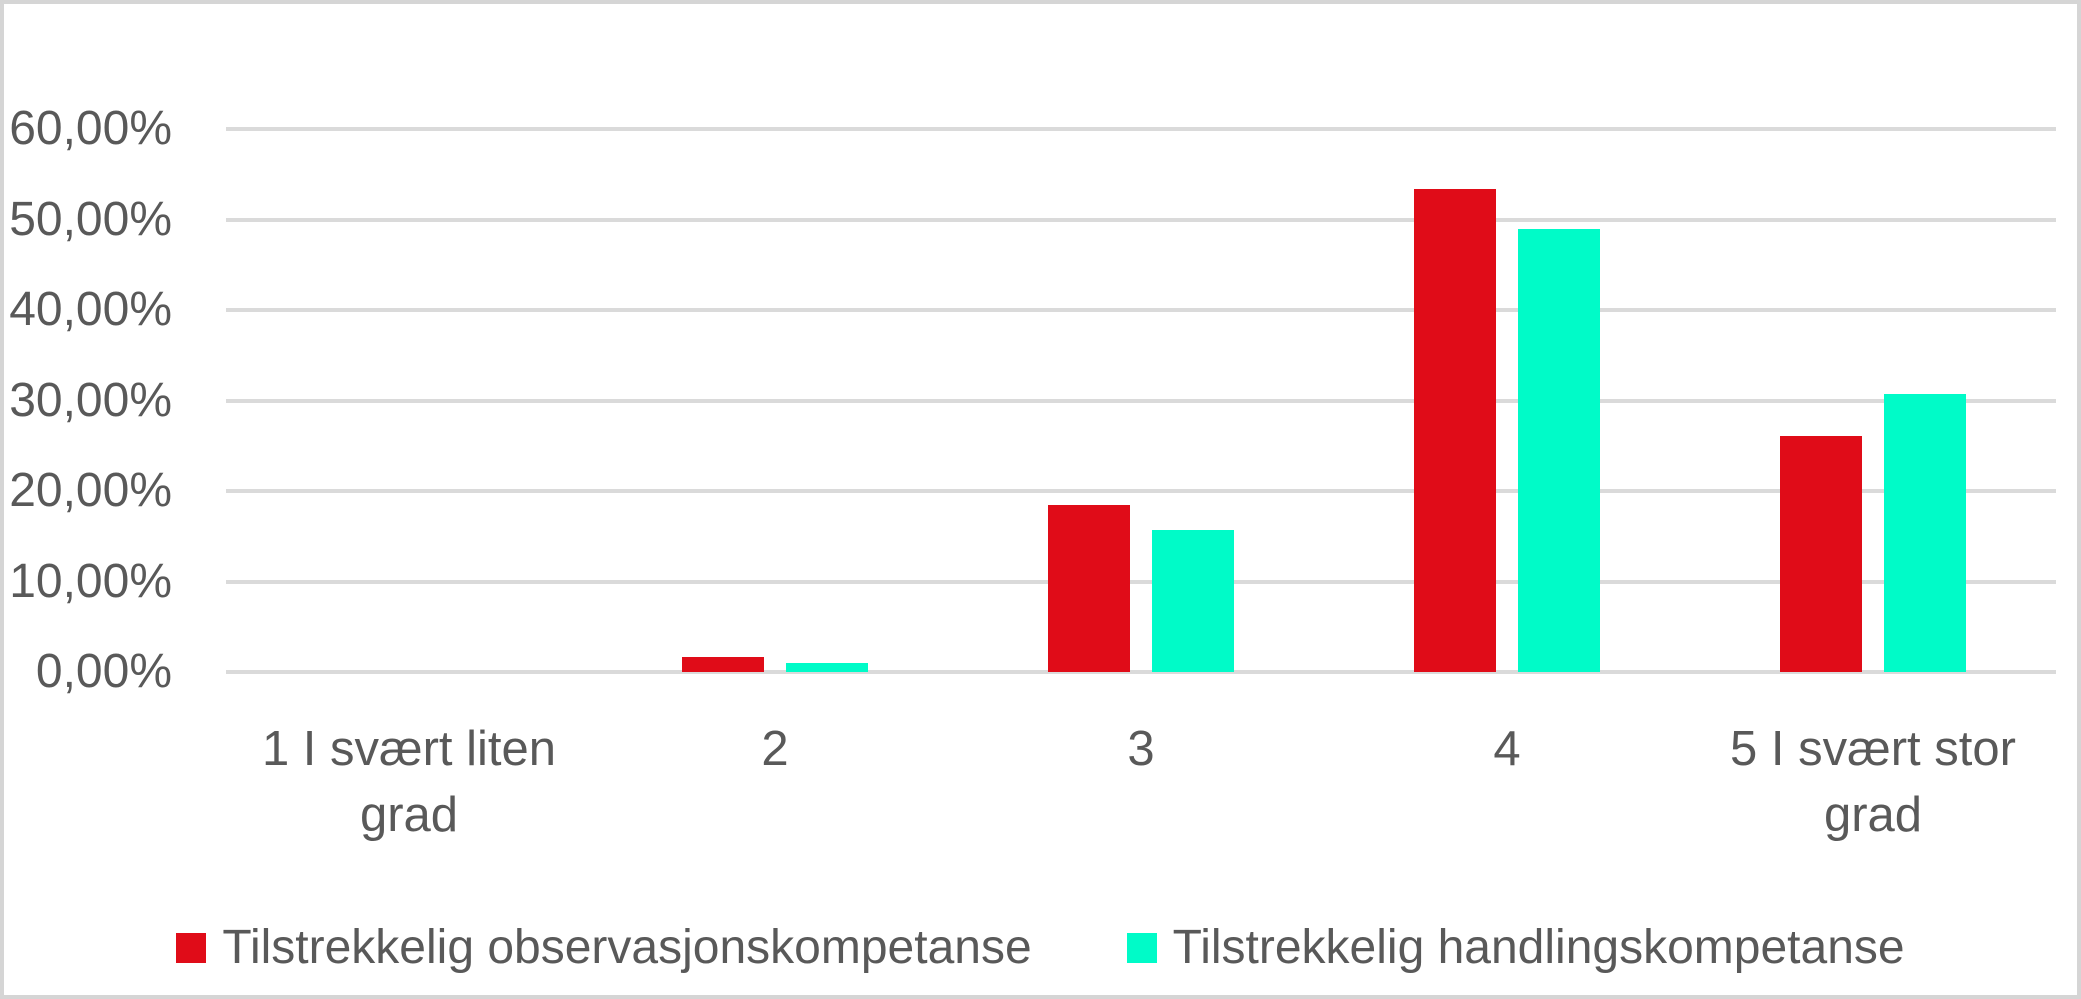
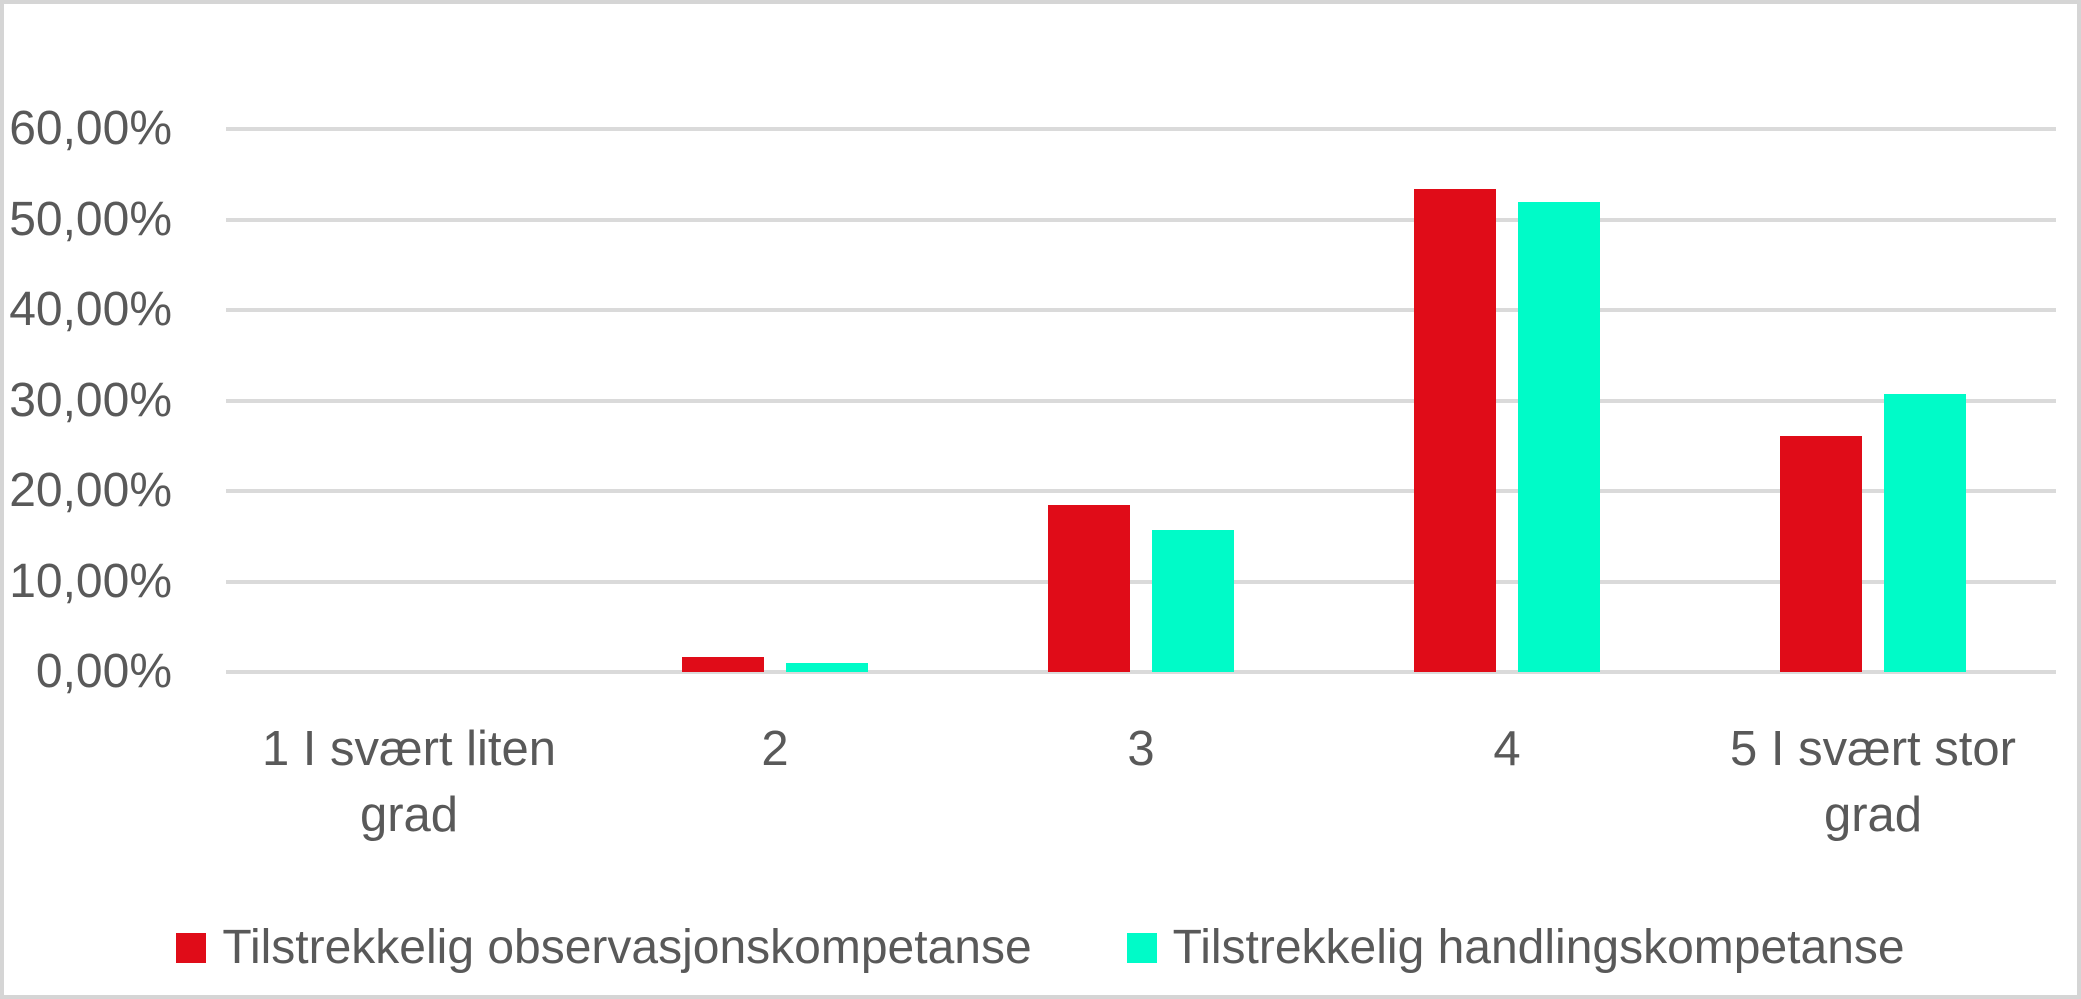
Tilstrekkelig handlingskompetanse/4: 49% -> 52%
